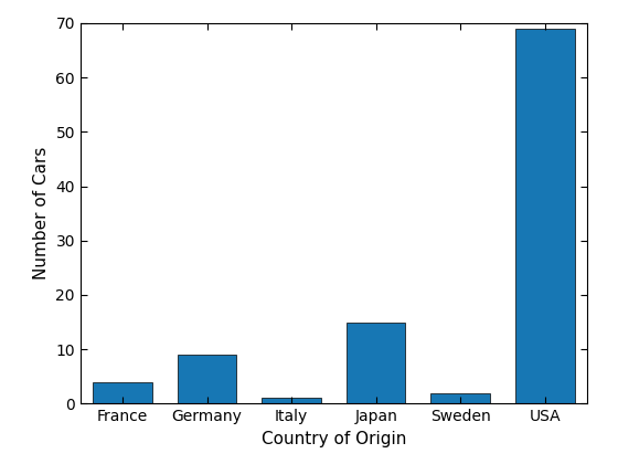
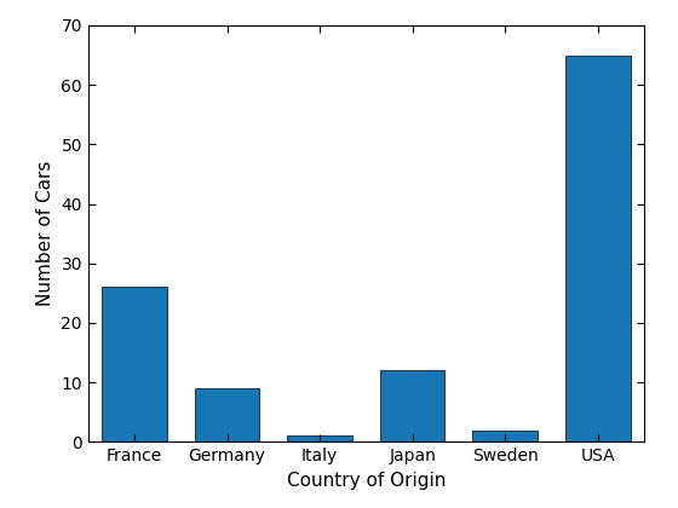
France: 4 -> 26
Japan: 15 -> 12
USA: 69 -> 65
